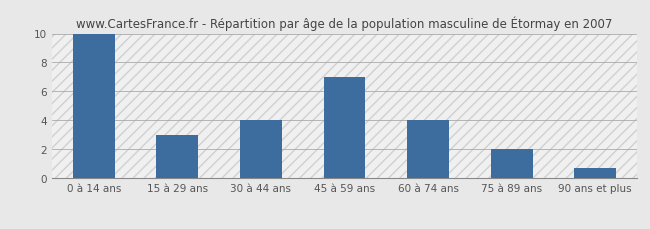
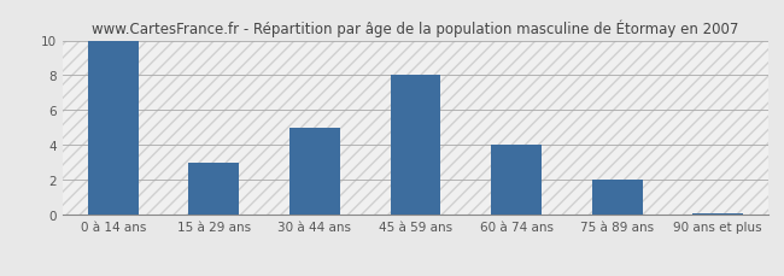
30 à 44 ans: 4.0 -> 5.0
45 à 59 ans: 7.0 -> 8.0
90 ans et plus: 0.7 -> 0.1
